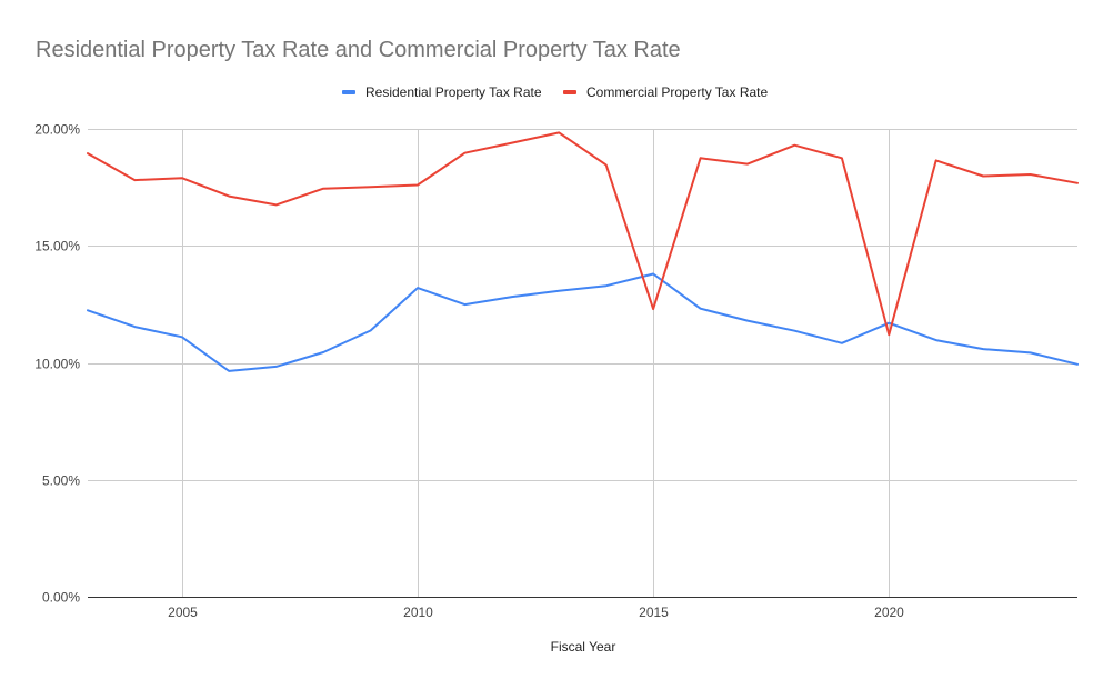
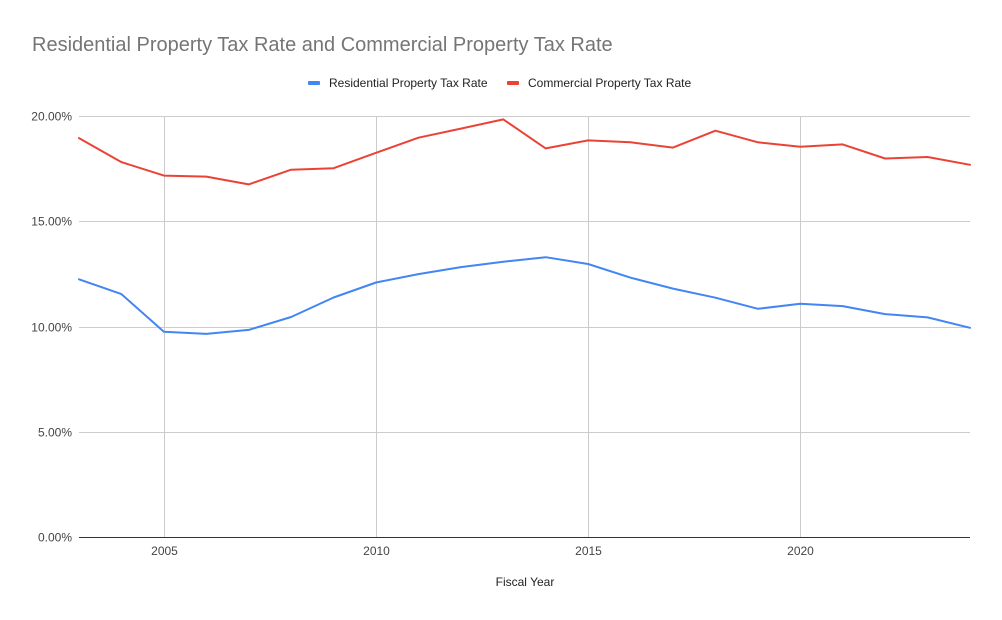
Residential Property Tax Rate/2005: 11.1% -> 9.8%
Commercial Property Tax Rate/2005: 17.9% -> 17.2%
Residential Property Tax Rate/2010: 13.2% -> 12.1%
Commercial Property Tax Rate/2010: 17.6% -> 18.2%
Residential Property Tax Rate/2015: 13.8% -> 13.0%
Commercial Property Tax Rate/2015: 12.3% -> 18.8%
Residential Property Tax Rate/2020: 11.7% -> 11.1%
Commercial Property Tax Rate/2020: 11.2% -> 18.5%
